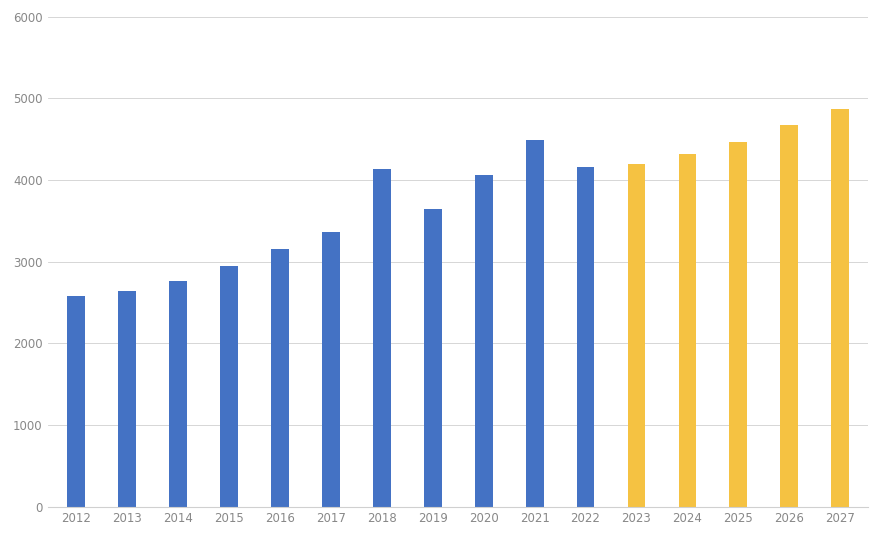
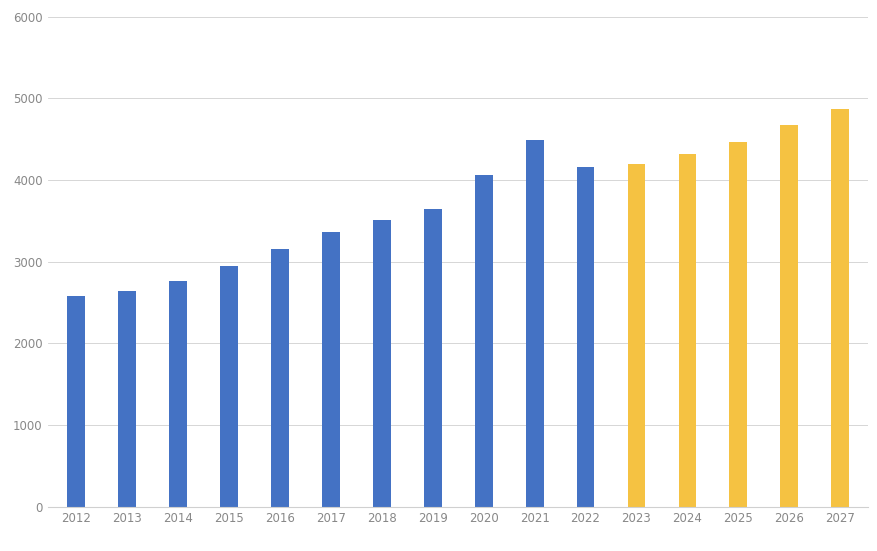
2018: 4140 -> 3510
